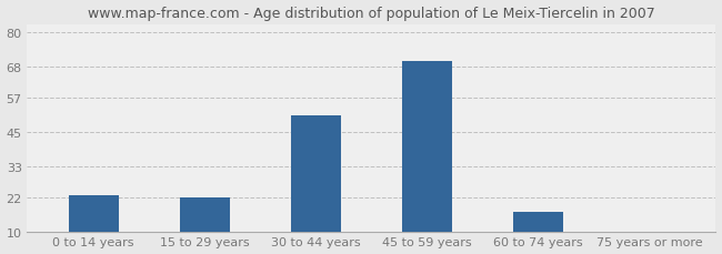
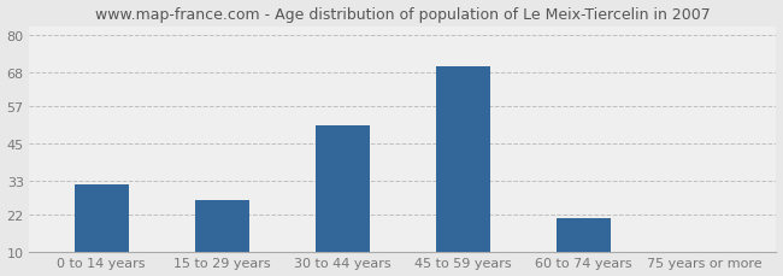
0 to 14 years: 23 -> 32
15 to 29 years: 22 -> 27
60 to 74 years: 17 -> 21
